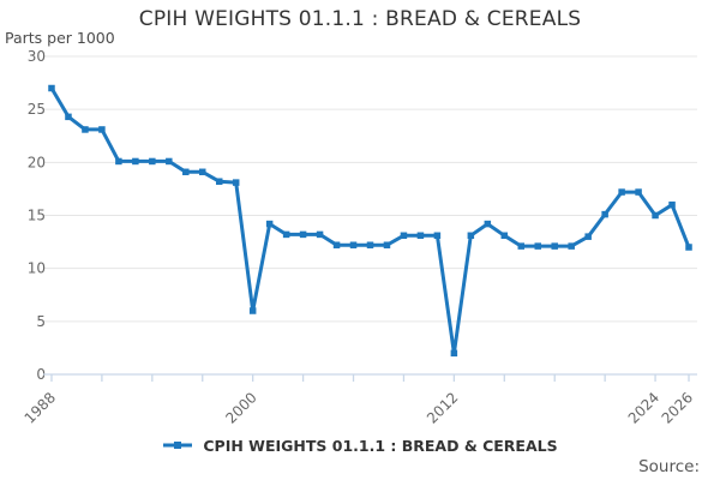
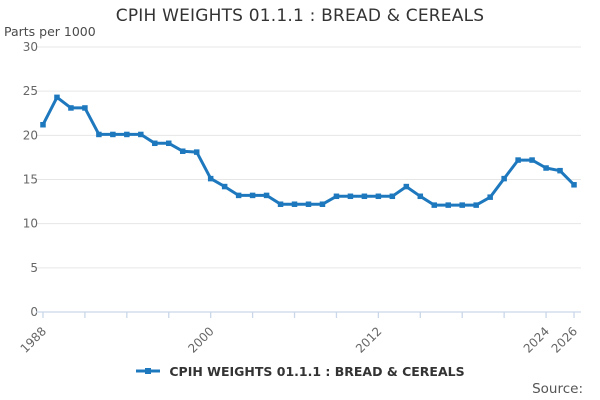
1988: 27 -> 21
2000: 6 -> 15
2012: 2 -> 13
2024: 15 -> 16
2026: 12 -> 14
